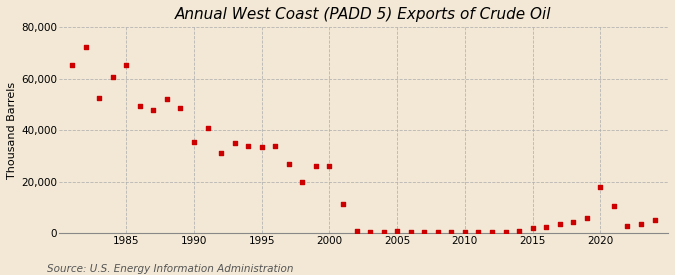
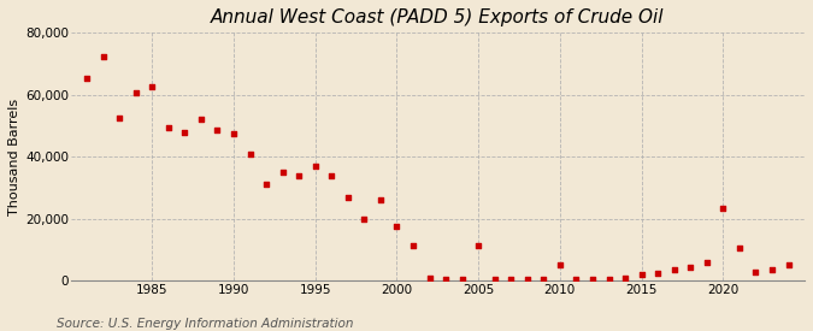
1985: 65,500 -> 62,500
1990: 35,500 -> 47,500
1995: 33,500 -> 37,000
2000: 26,000 -> 17,500
2005: 1,000 -> 11,500
2010: 500 -> 5,000
2020: 18,000 -> 23,500
